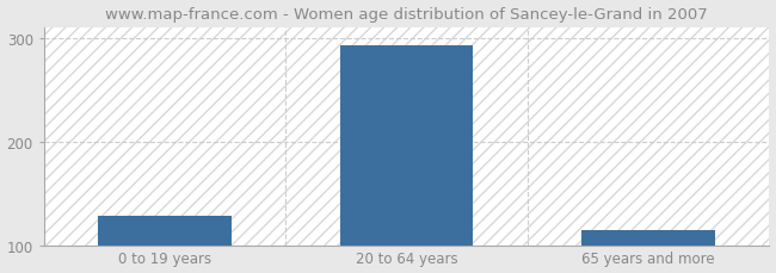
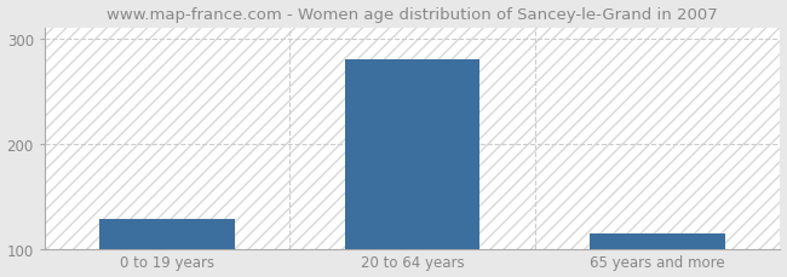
20 to 64 years: 293 -> 280
